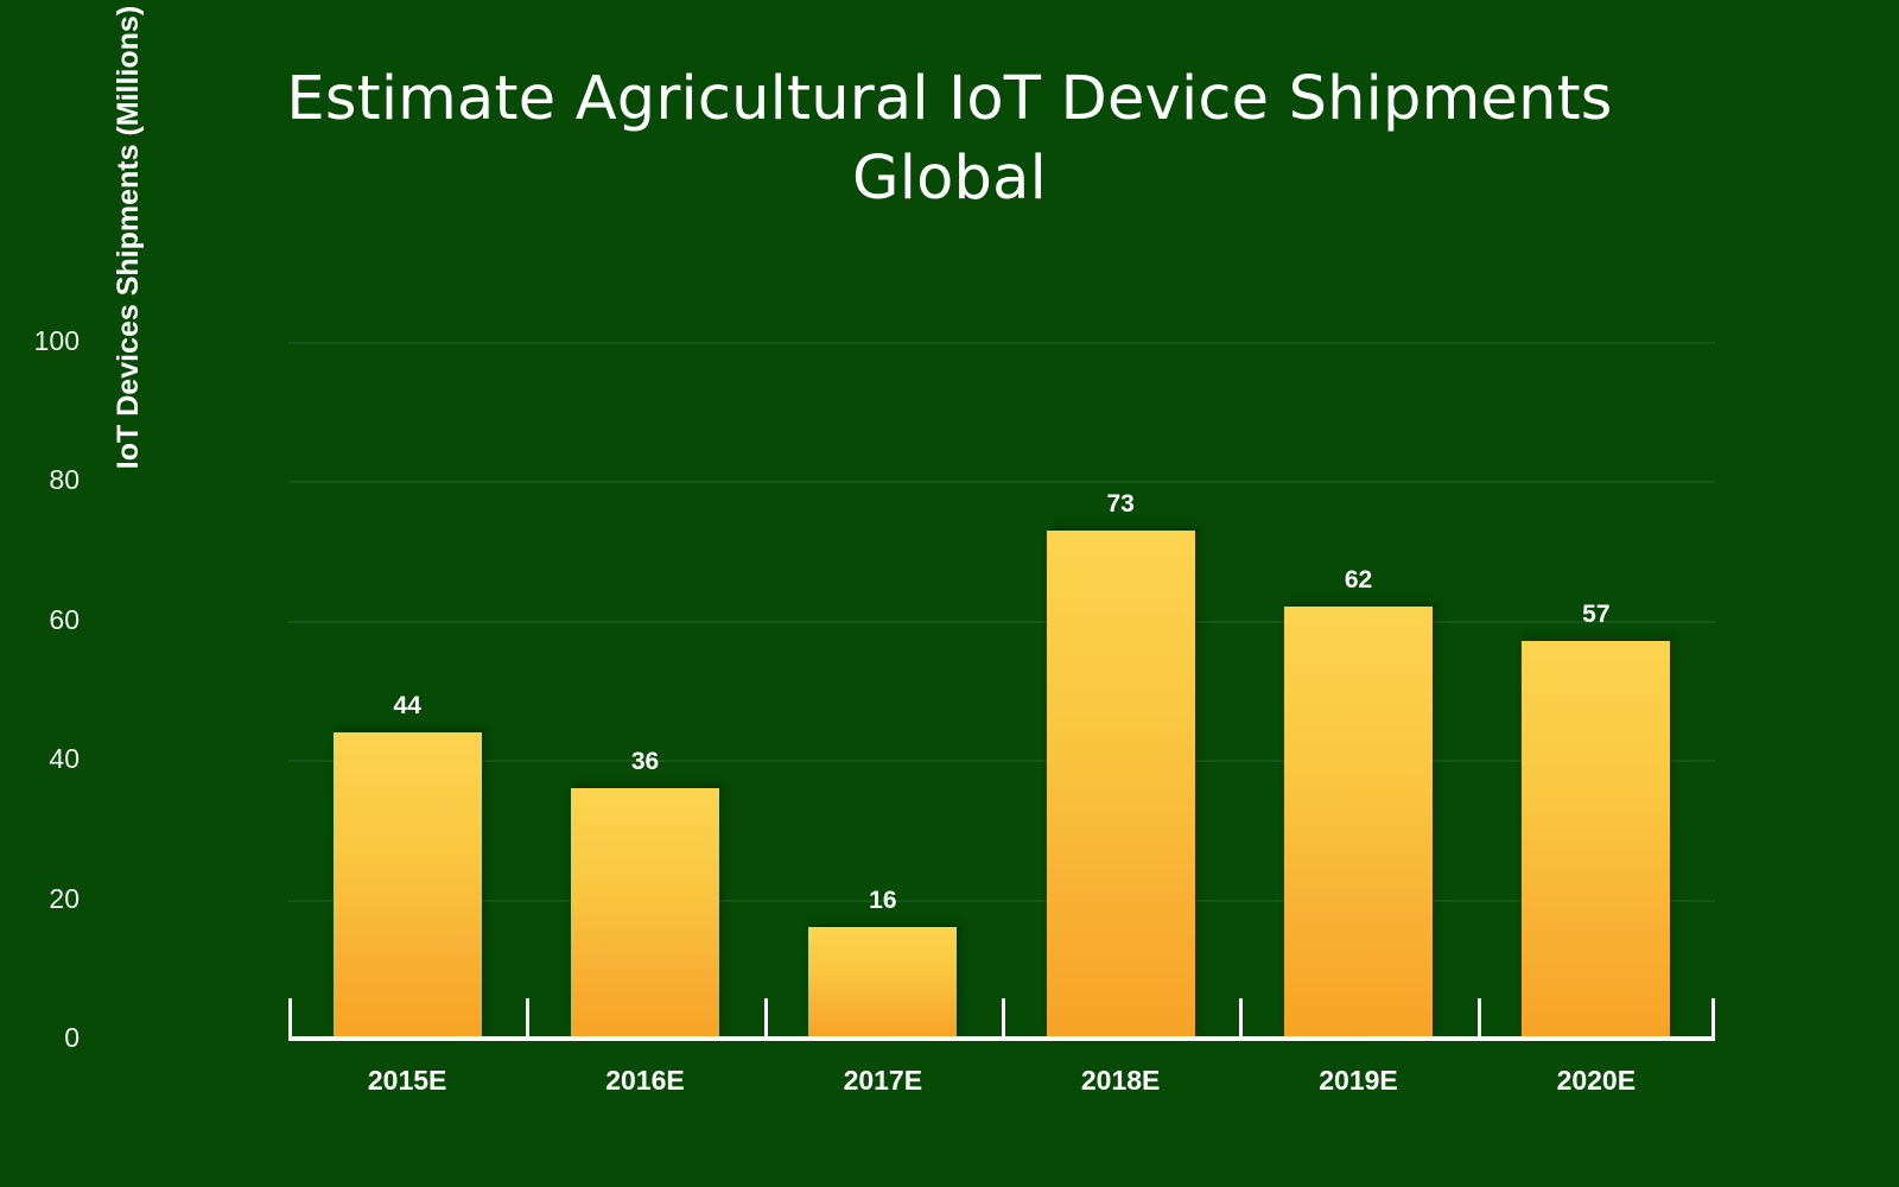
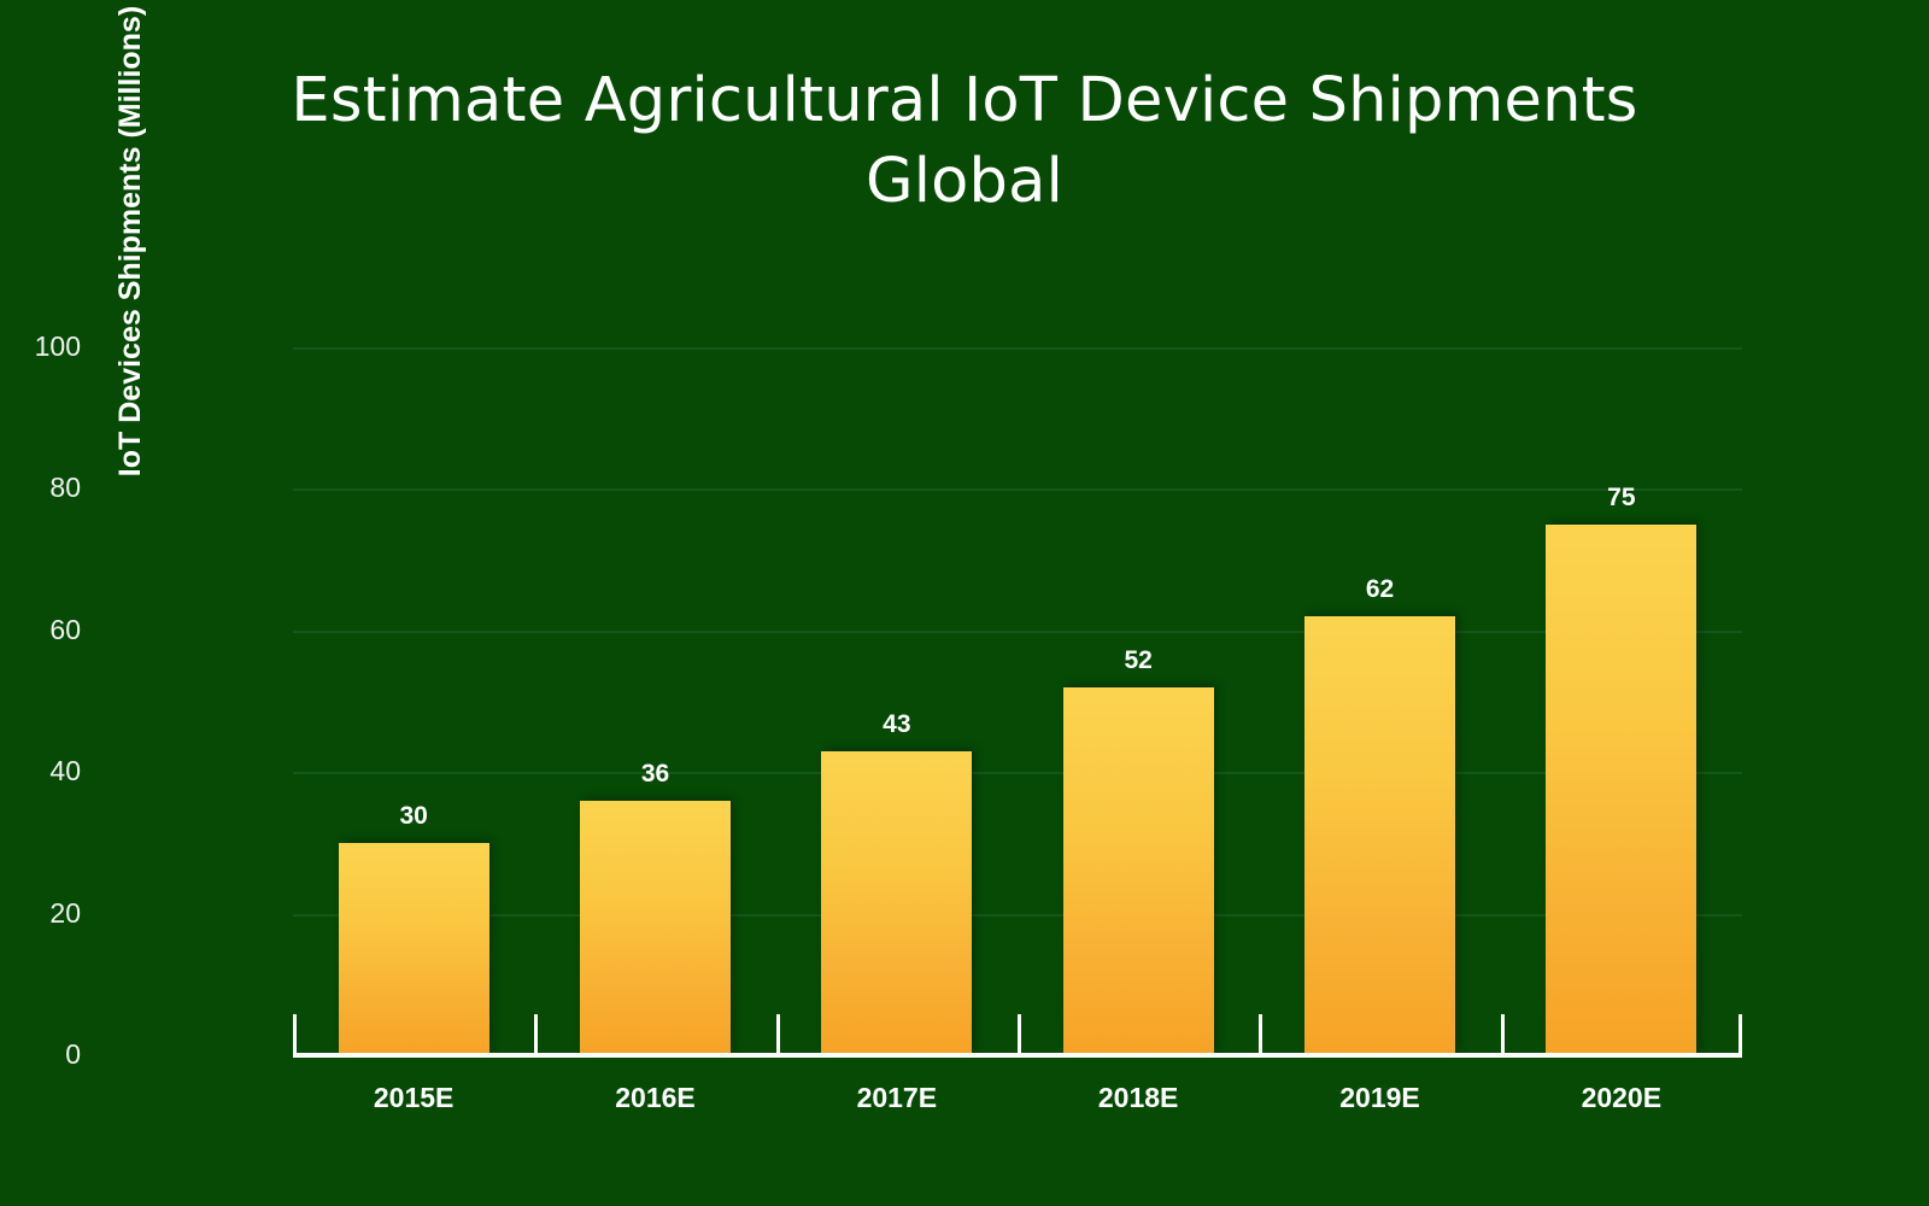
2015E: 44 -> 30
2017E: 16 -> 43
2018E: 73 -> 52
2020E: 57 -> 75
